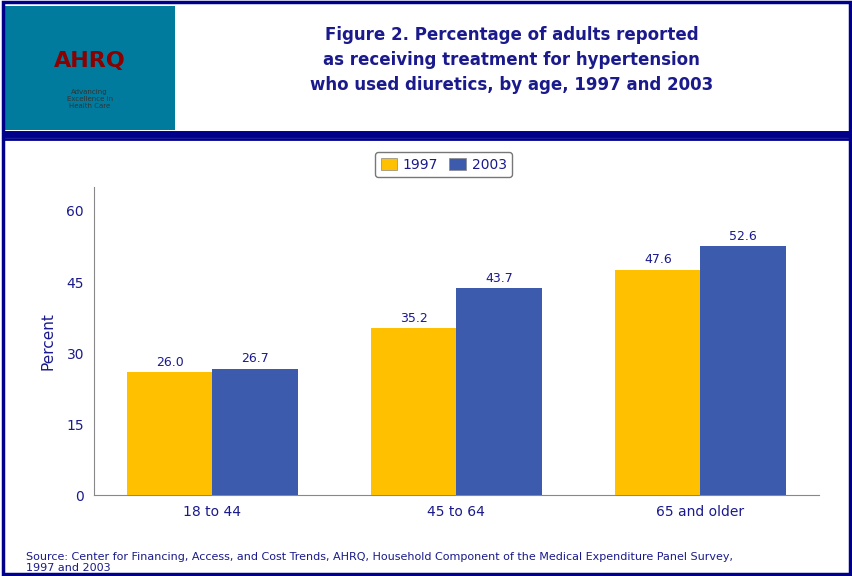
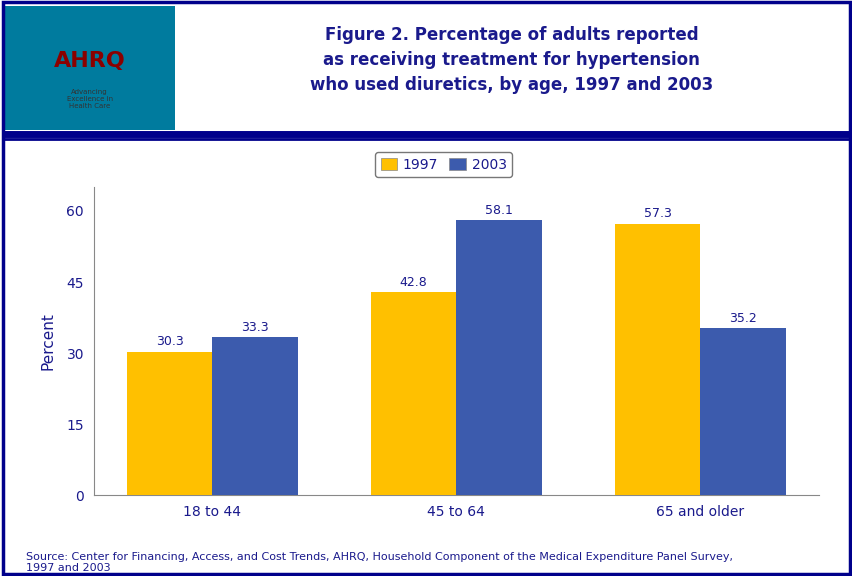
1997/18 to 44: 26.0 -> 30.3
2003/18 to 44: 26.7 -> 33.3
1997/45 to 64: 35.2 -> 42.8
2003/45 to 64: 43.7 -> 58.1
1997/65 and older: 47.6 -> 57.3
2003/65 and older: 52.6 -> 35.2
